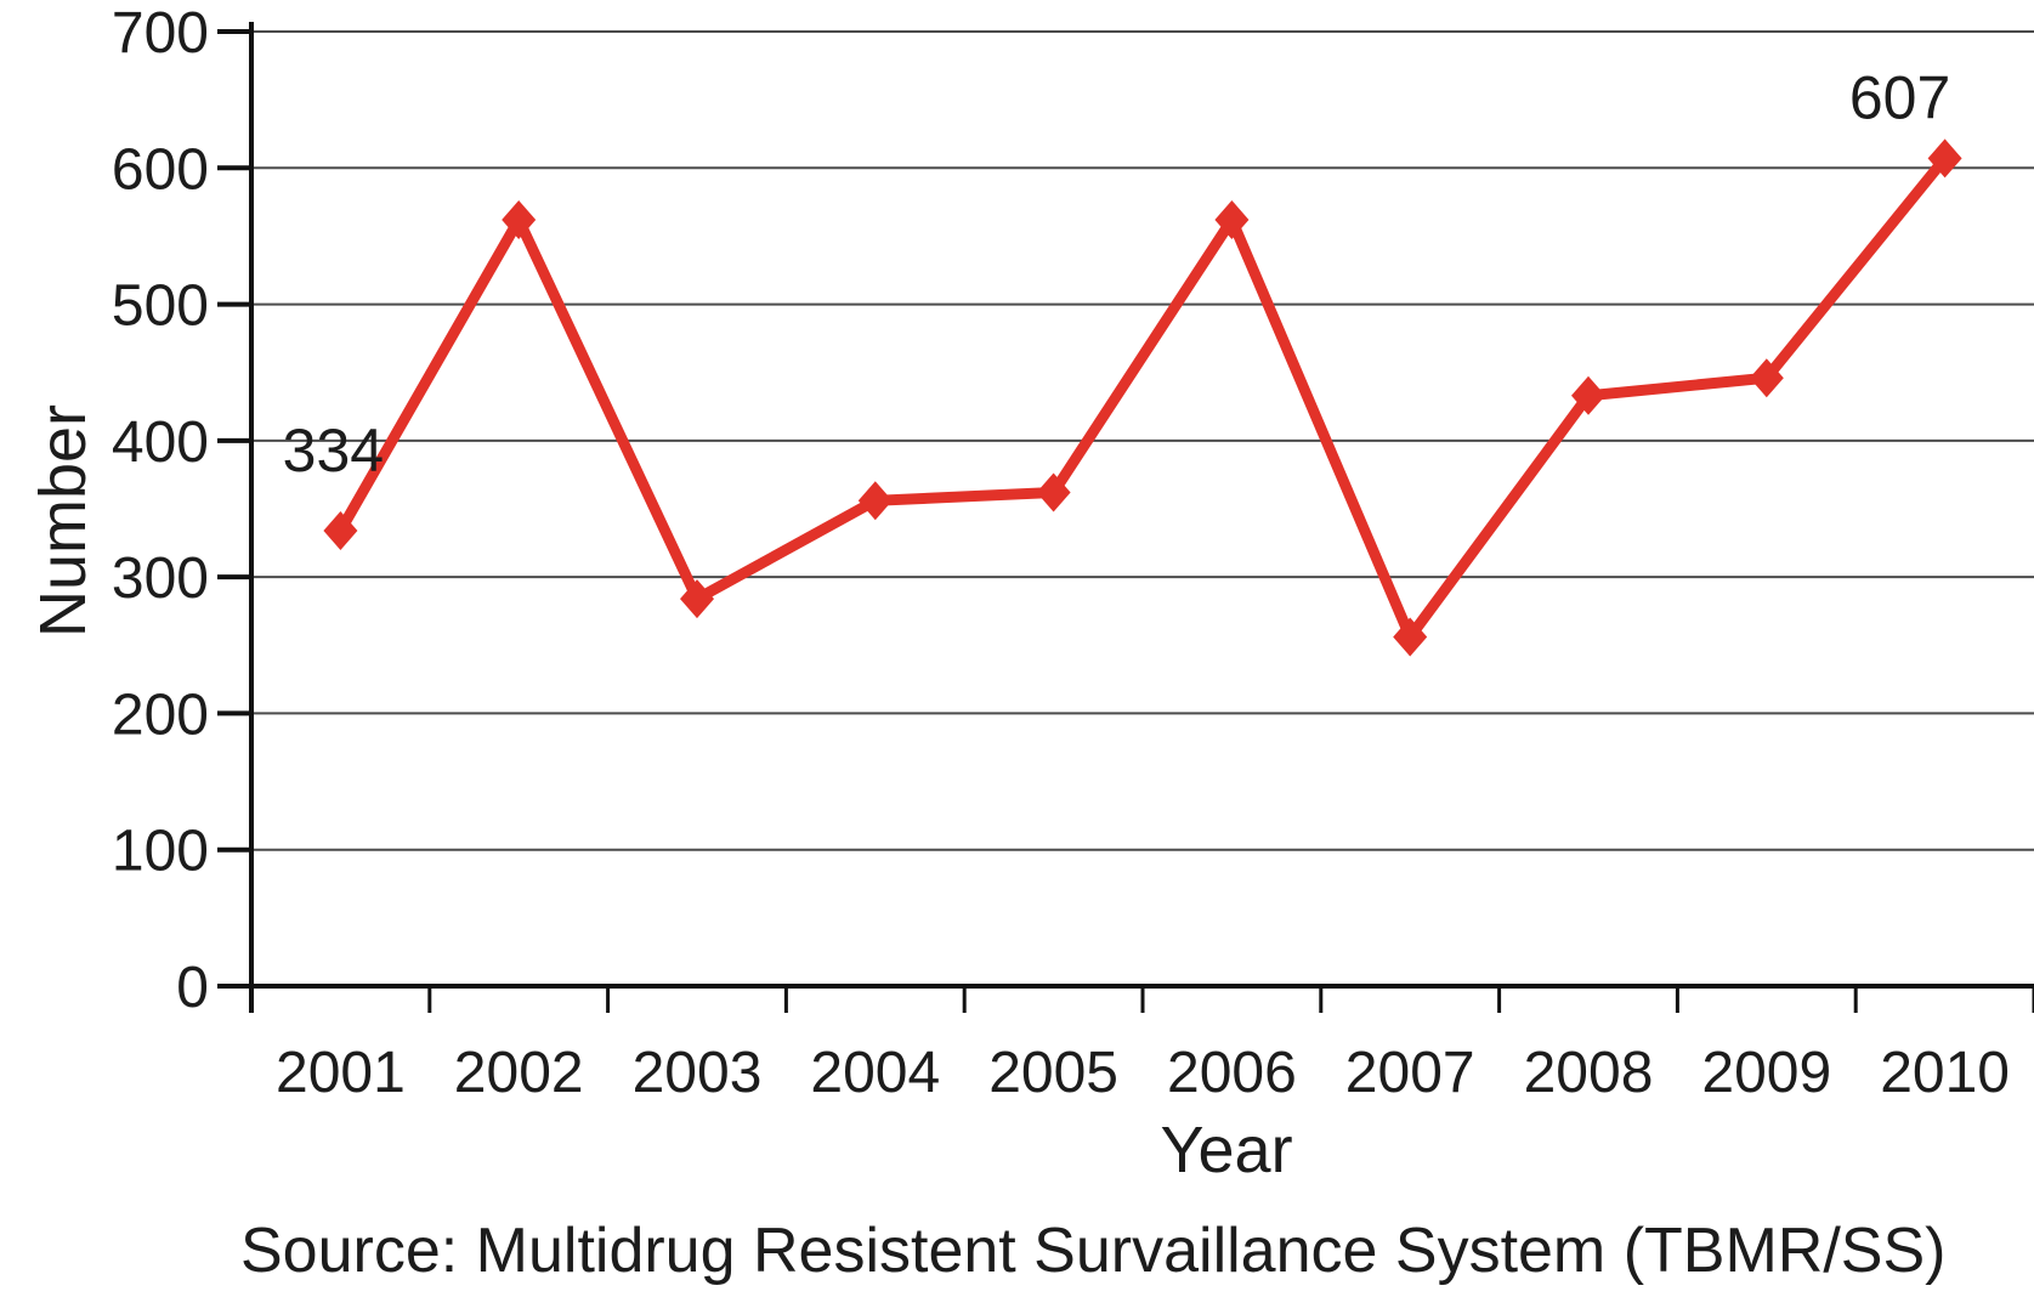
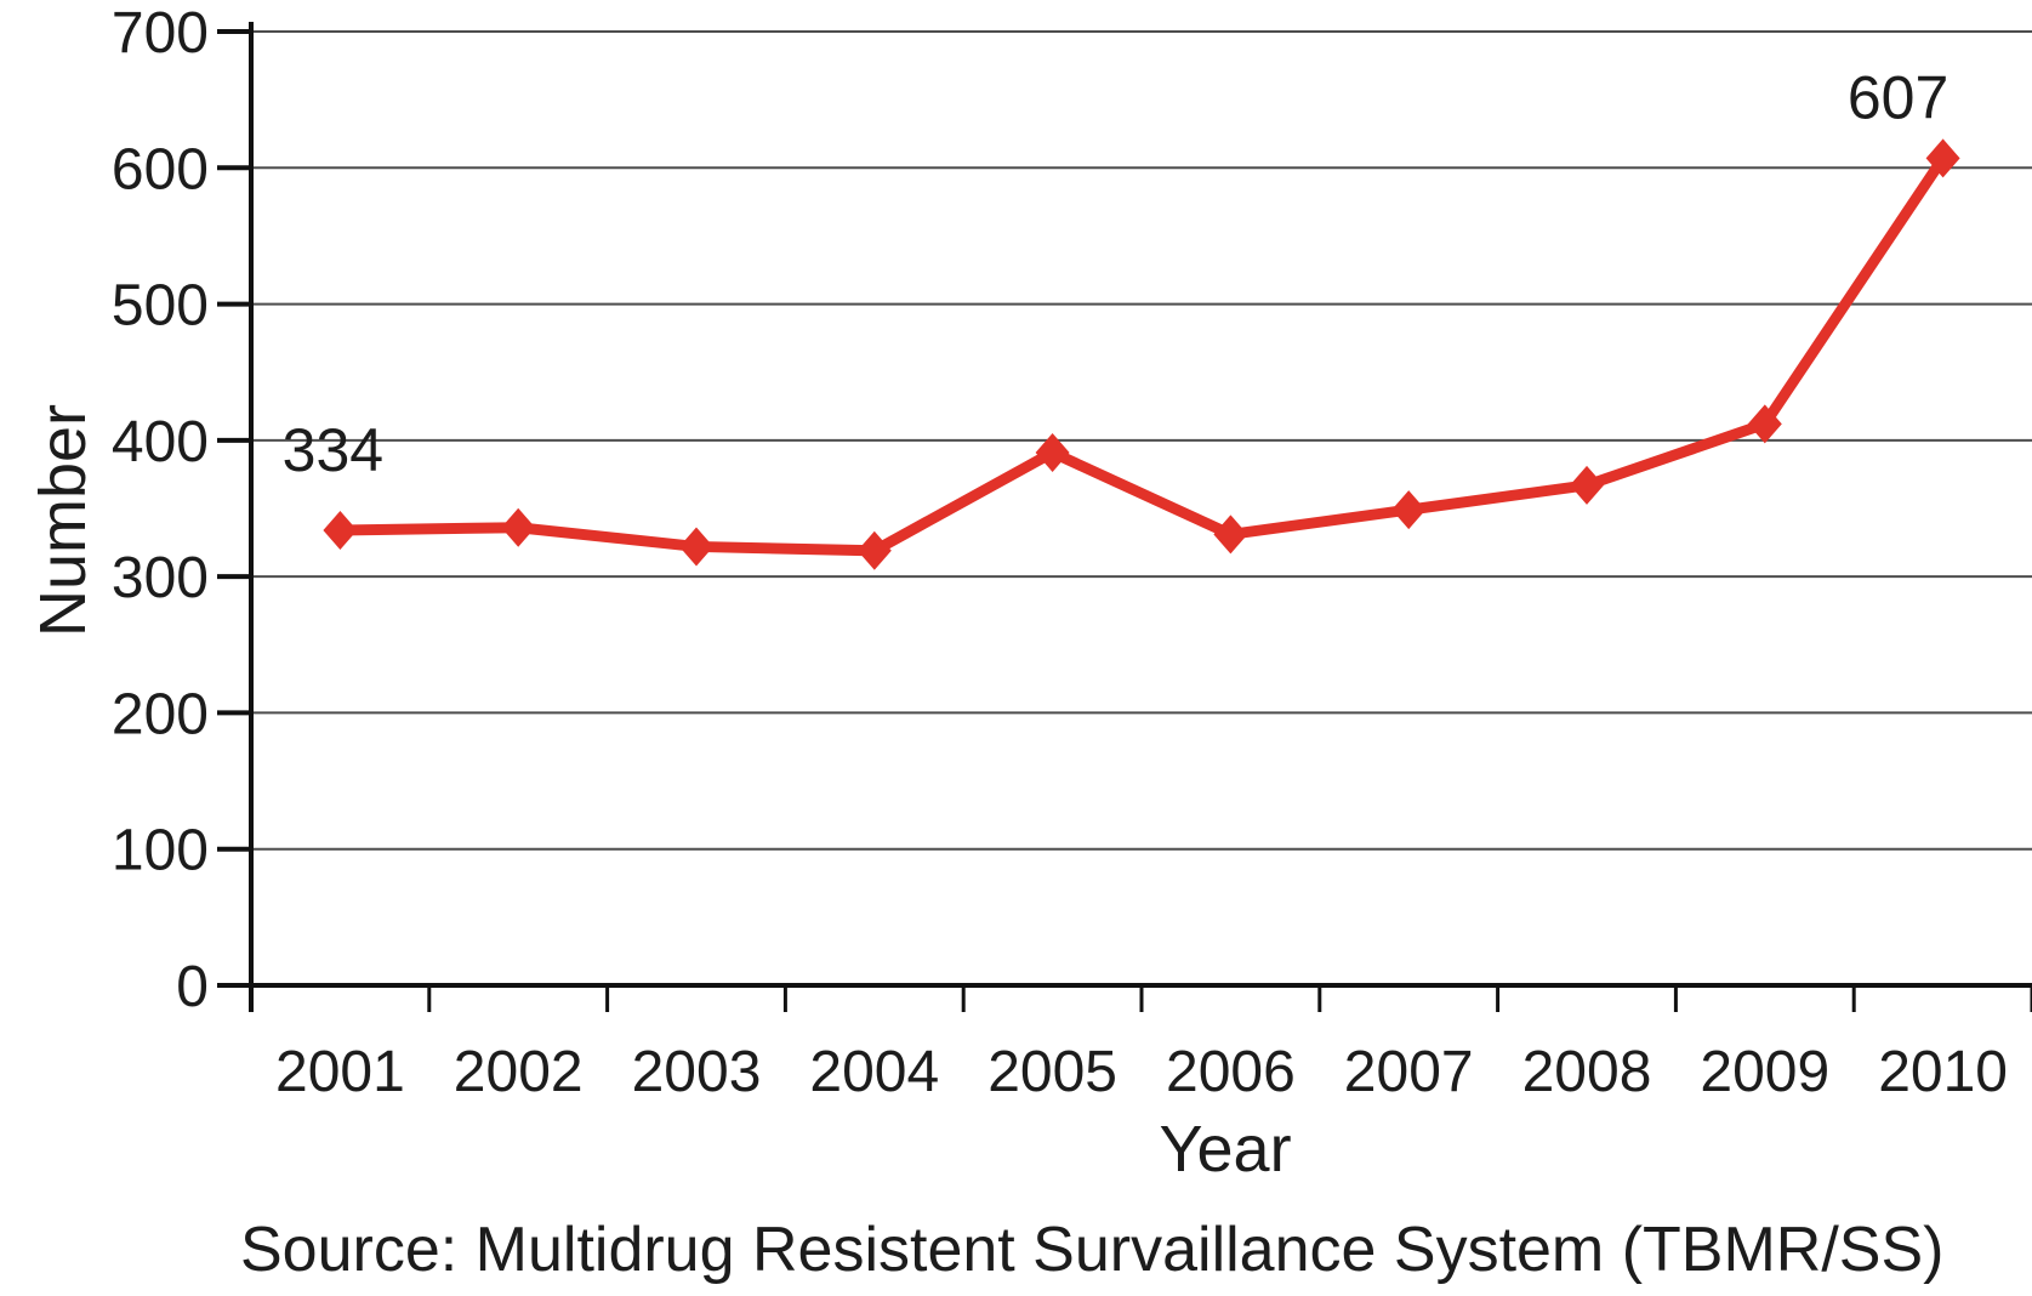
2002: 562 -> 336
2003: 284 -> 322
2004: 356 -> 319
2005: 362 -> 391
2006: 562 -> 331
2007: 256 -> 349
2008: 433 -> 367
2009: 446 -> 412
